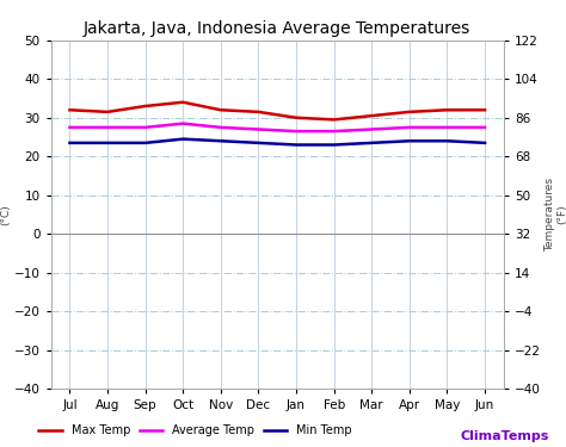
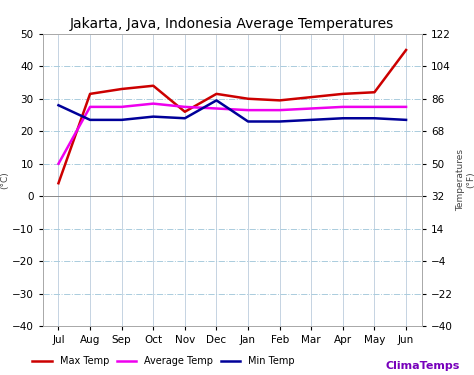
Max Temp/Jul: 32.0 -> 4.0
Average Temp/Jul: 27.5 -> 10.0
Min Temp/Jul: 23.5 -> 28.0
Max Temp/Nov: 32.0 -> 26.0
Min Temp/Dec: 23.5 -> 29.5
Max Temp/Jun: 32.0 -> 45.0
